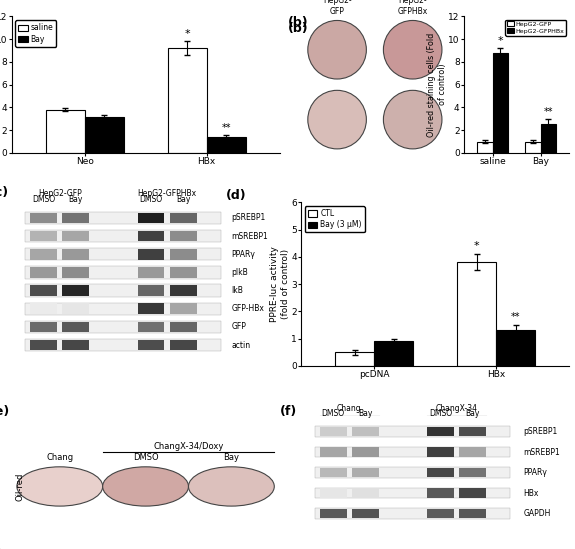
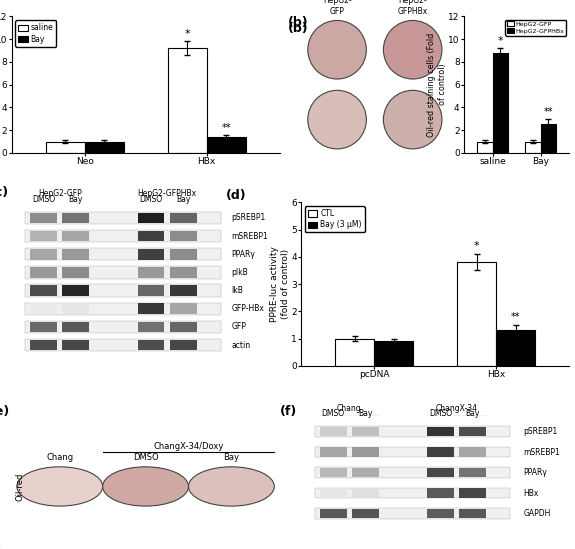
saline/Neo: 3.8 -> 1.0
Bay/Neo: 3.2 -> 1.0
CTL/pcDNA: 0.5 -> 1.0
